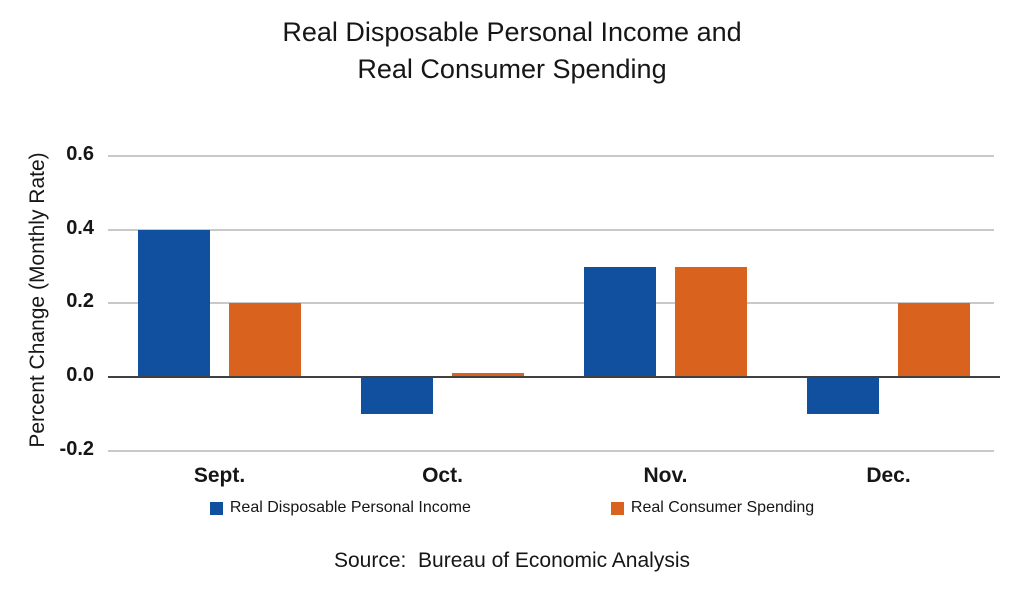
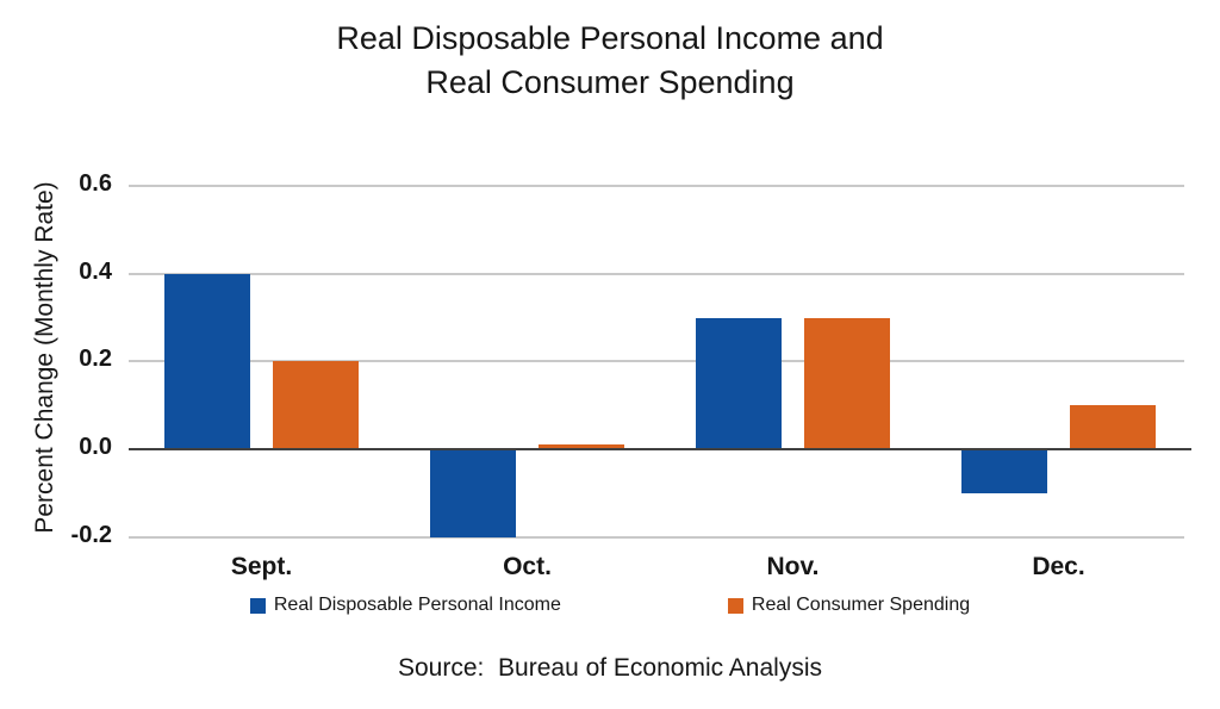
Real Disposable Personal Income/Oct.: -0.1 -> -0.2
Real Consumer Spending/Dec.: 0.20 -> 0.10
